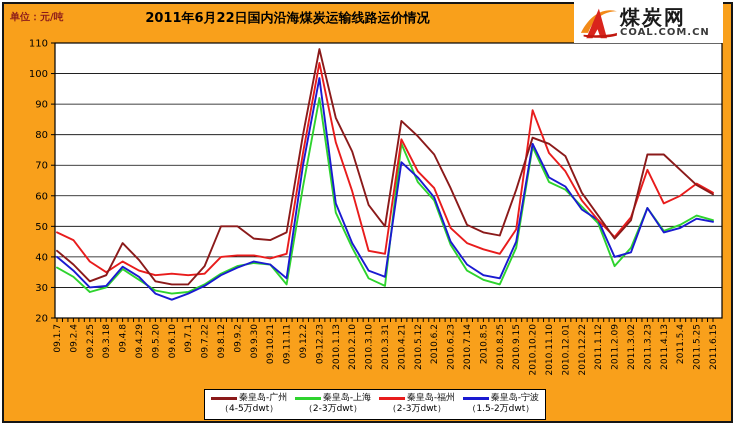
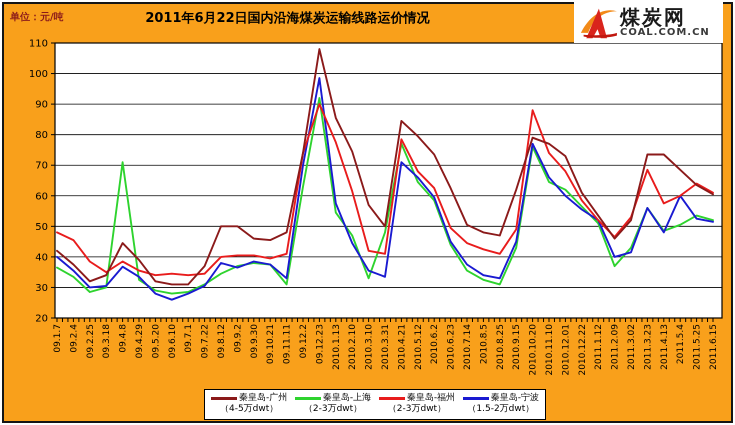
秦皇岛-上海/09.4.8: 36 -> 71
秦皇岛-宁波/09.8.12: 34 -> 38
秦皇岛-广州/09.12.2: 80 -> 74
秦皇岛-福州/09.12.23: 104 -> 90
秦皇岛-上海/2010.2.10: 43 -> 47
秦皇岛-上海/2010.3.31: 30 -> 48
秦皇岛-宁波/2010.12.01: 63 -> 60
秦皇岛-宁波/2011.5.4: 50 -> 60
